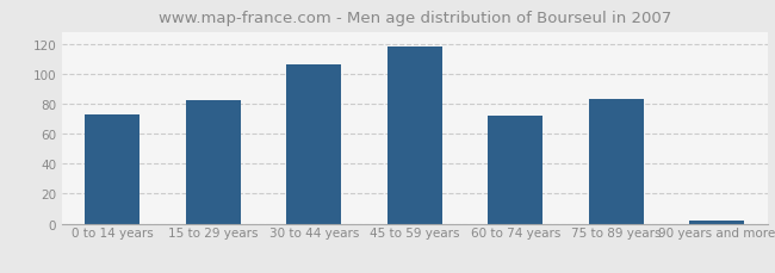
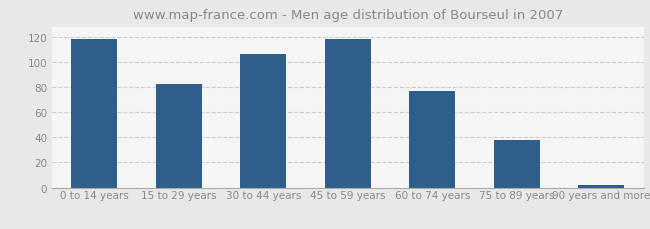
0 to 14 years: 73 -> 118
60 to 74 years: 72 -> 77
75 to 89 years: 83 -> 38
